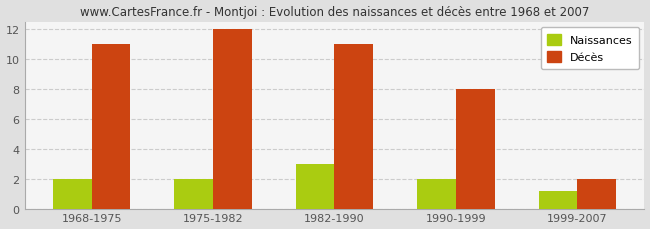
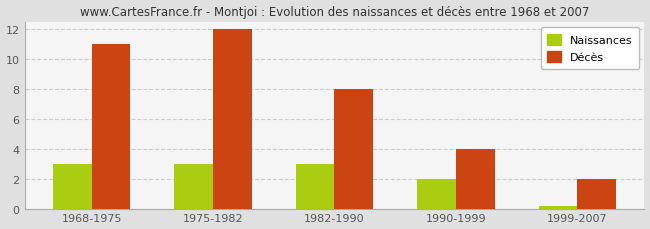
Naissances/1968-1975: 2.0 -> 3.0
Naissances/1975-1982: 2.0 -> 3.0
Décès/1982-1990: 11 -> 8
Décès/1990-1999: 8 -> 4
Naissances/1999-2007: 1.2 -> 0.1
